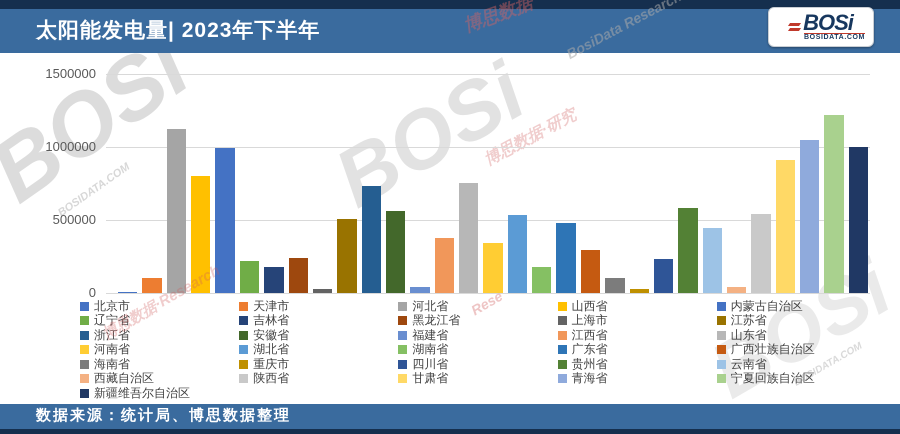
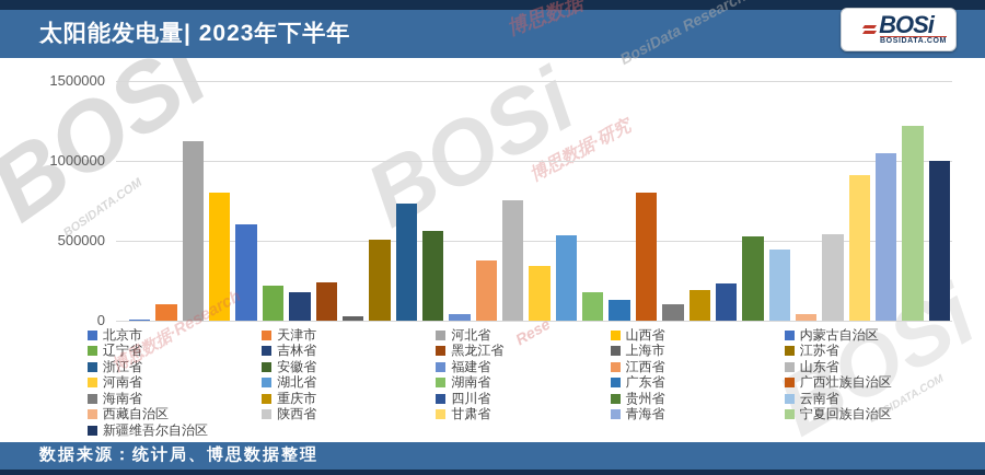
内蒙古自治区: 990000 -> 600000
广东省: 480000 -> 130000
广西壮族自治区: 300000 -> 800000
重庆市: 30000 -> 190000
贵州省: 580000 -> 530000
